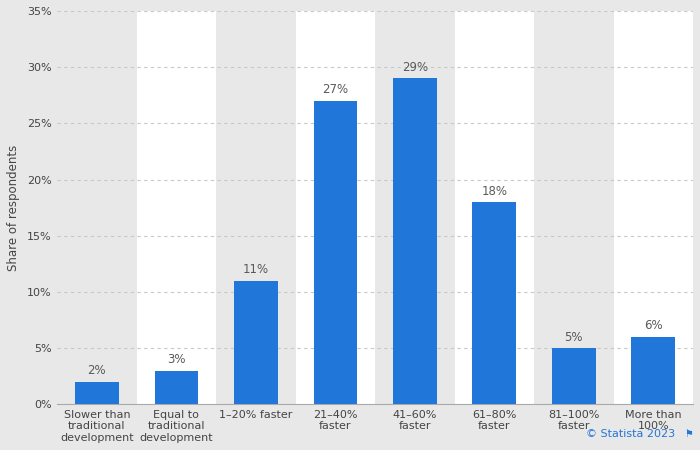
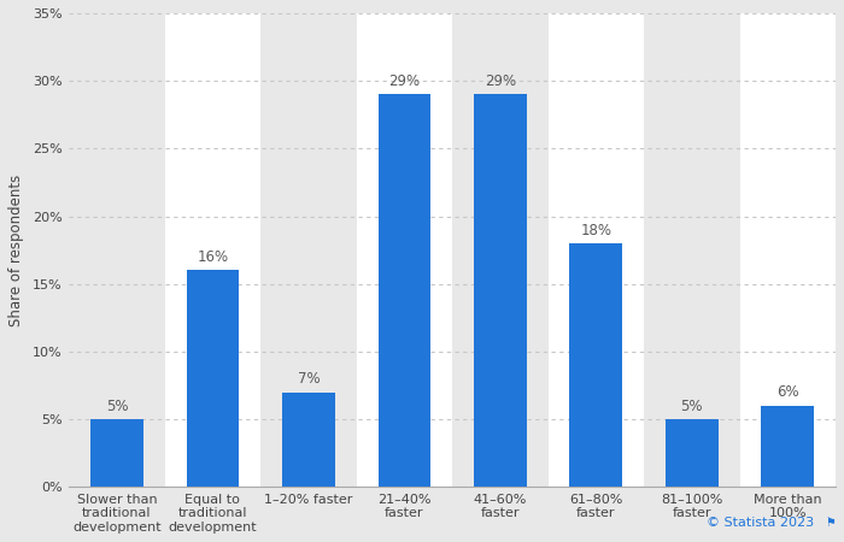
Slower than traditional development: 2% -> 5%
Equal to traditional development: 3% -> 16%
1–20% faster: 11% -> 7%
21–40% faster: 27% -> 29%
